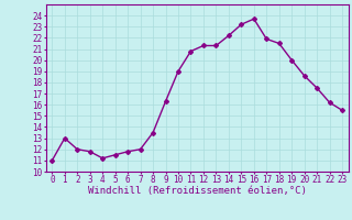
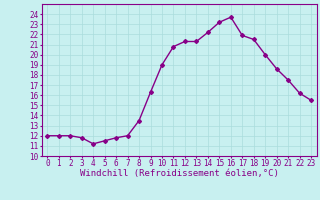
0: 11.0 -> 12.0
1: 13.0 -> 12.0
